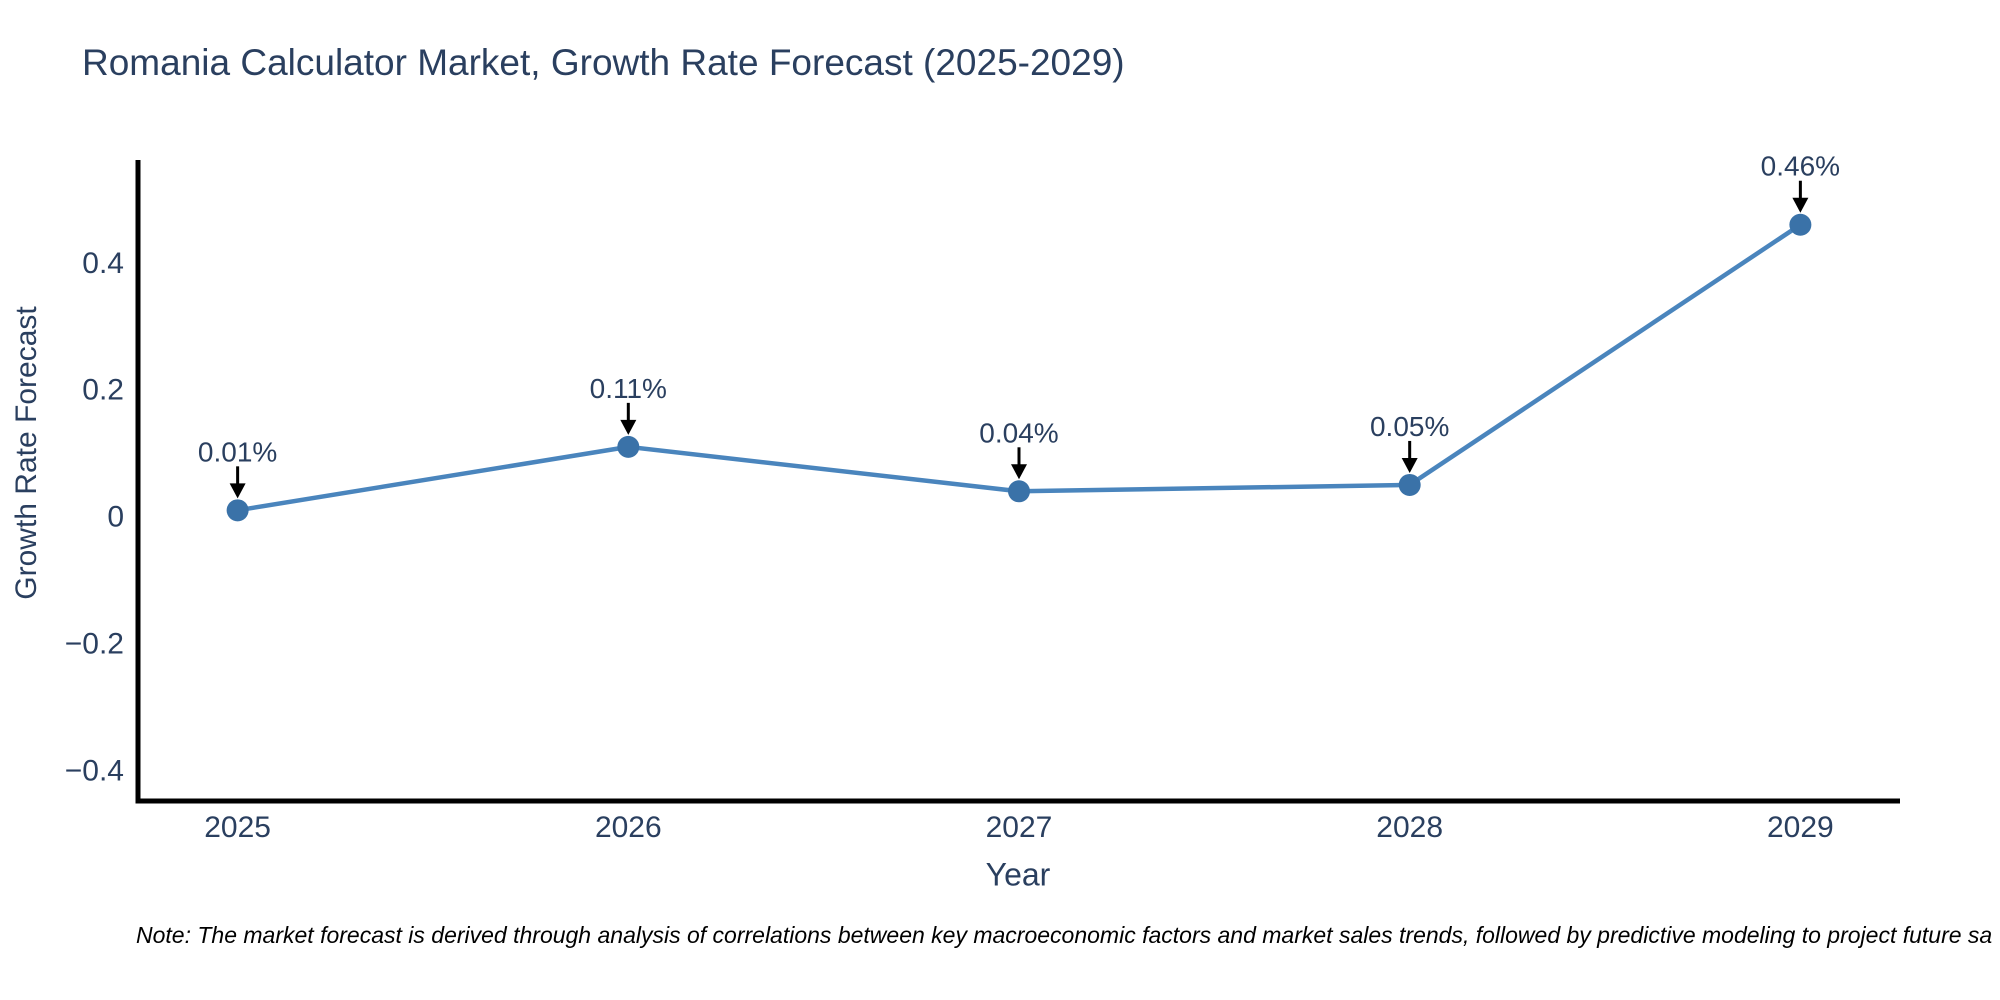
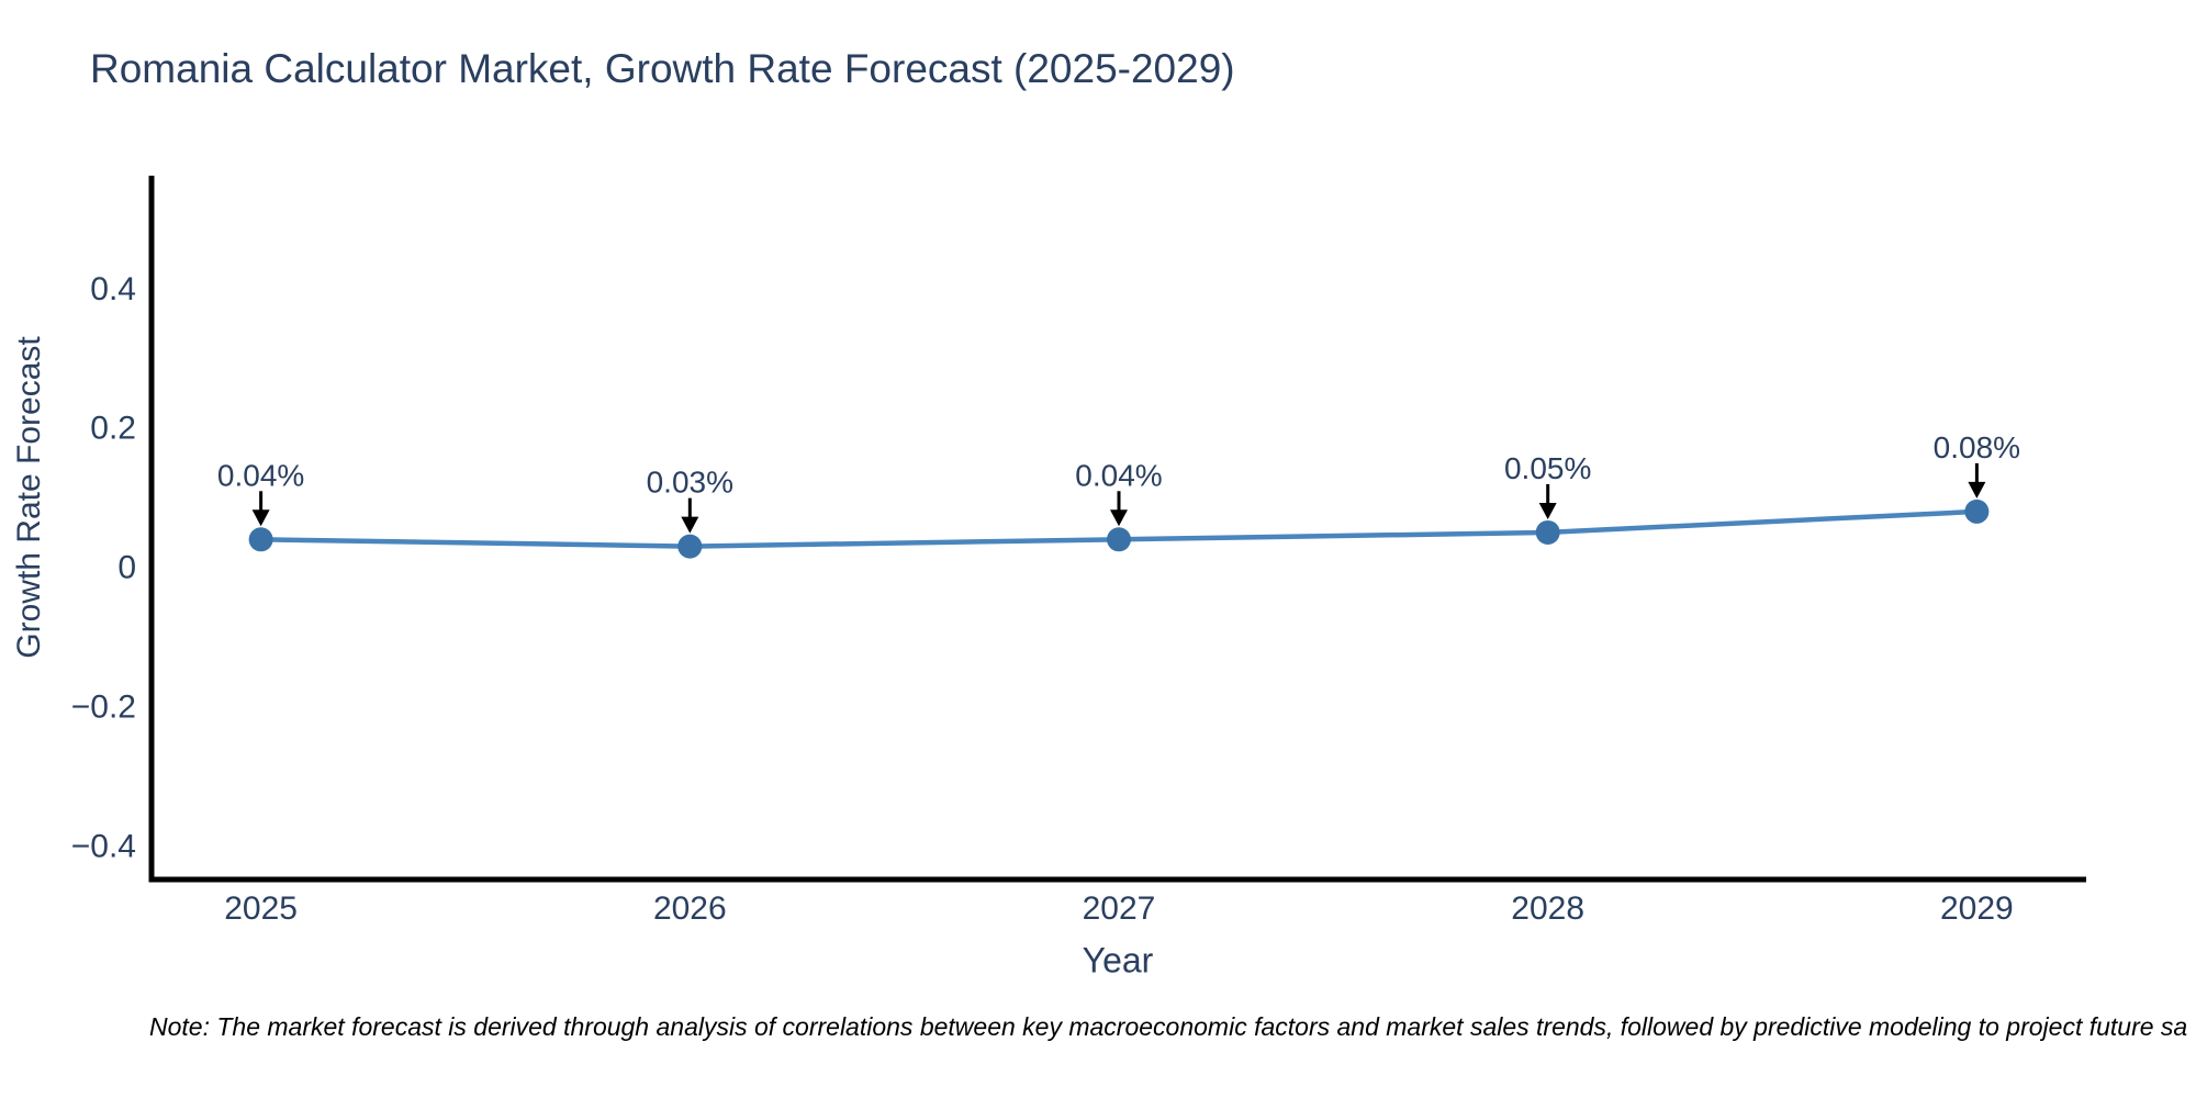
2025: 0.01% -> 0.04%
2026: 0.11% -> 0.03%
2029: 0.46% -> 0.08%
